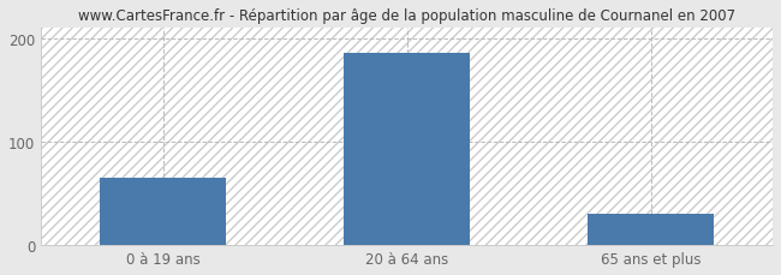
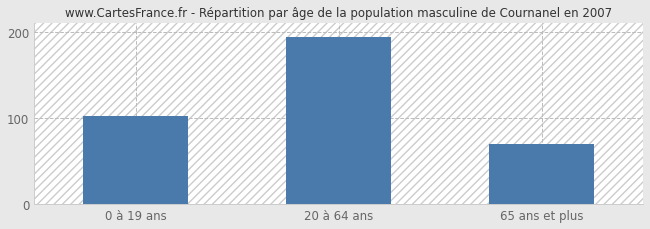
0 à 19 ans: 65 -> 102
20 à 64 ans: 185 -> 194
65 ans et plus: 30 -> 70
